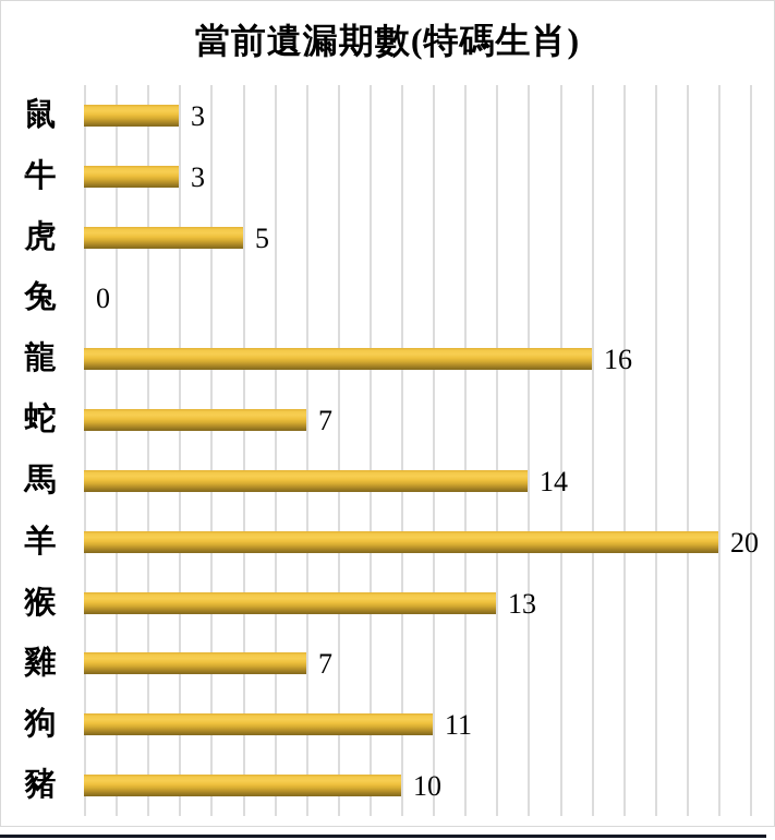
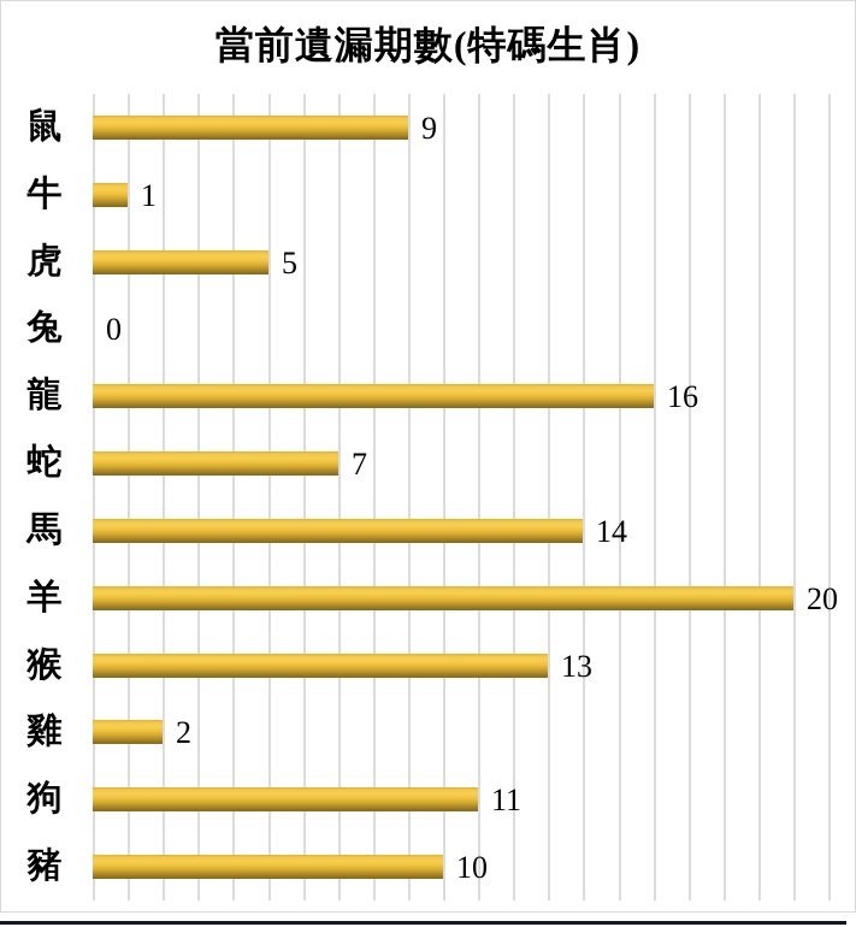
鼠: 3 -> 9
牛: 3 -> 1
雞: 7 -> 2
